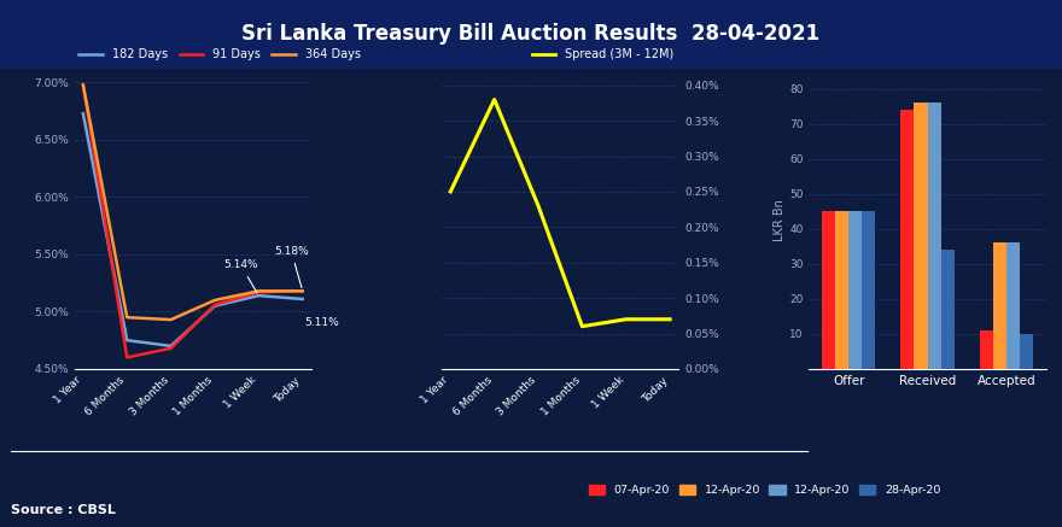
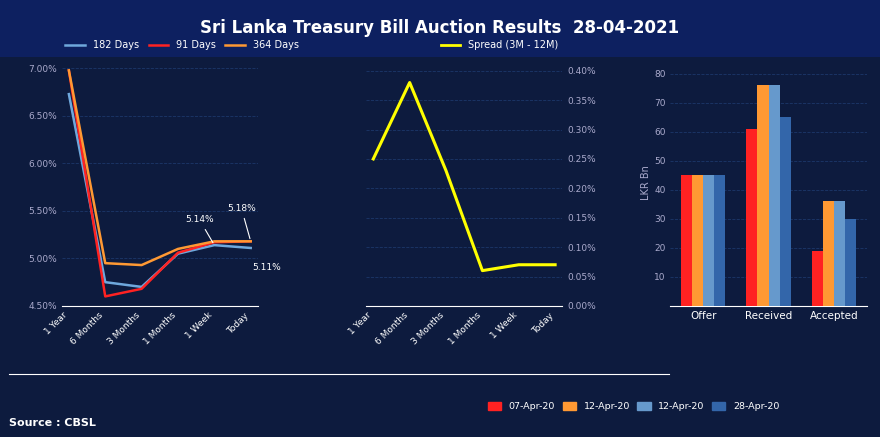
07-Apr-20/Received: 74 -> 61
28-Apr-20/Received: 34 -> 65
07-Apr-20/Accepted: 11 -> 19
28-Apr-20/Accepted: 10 -> 30
